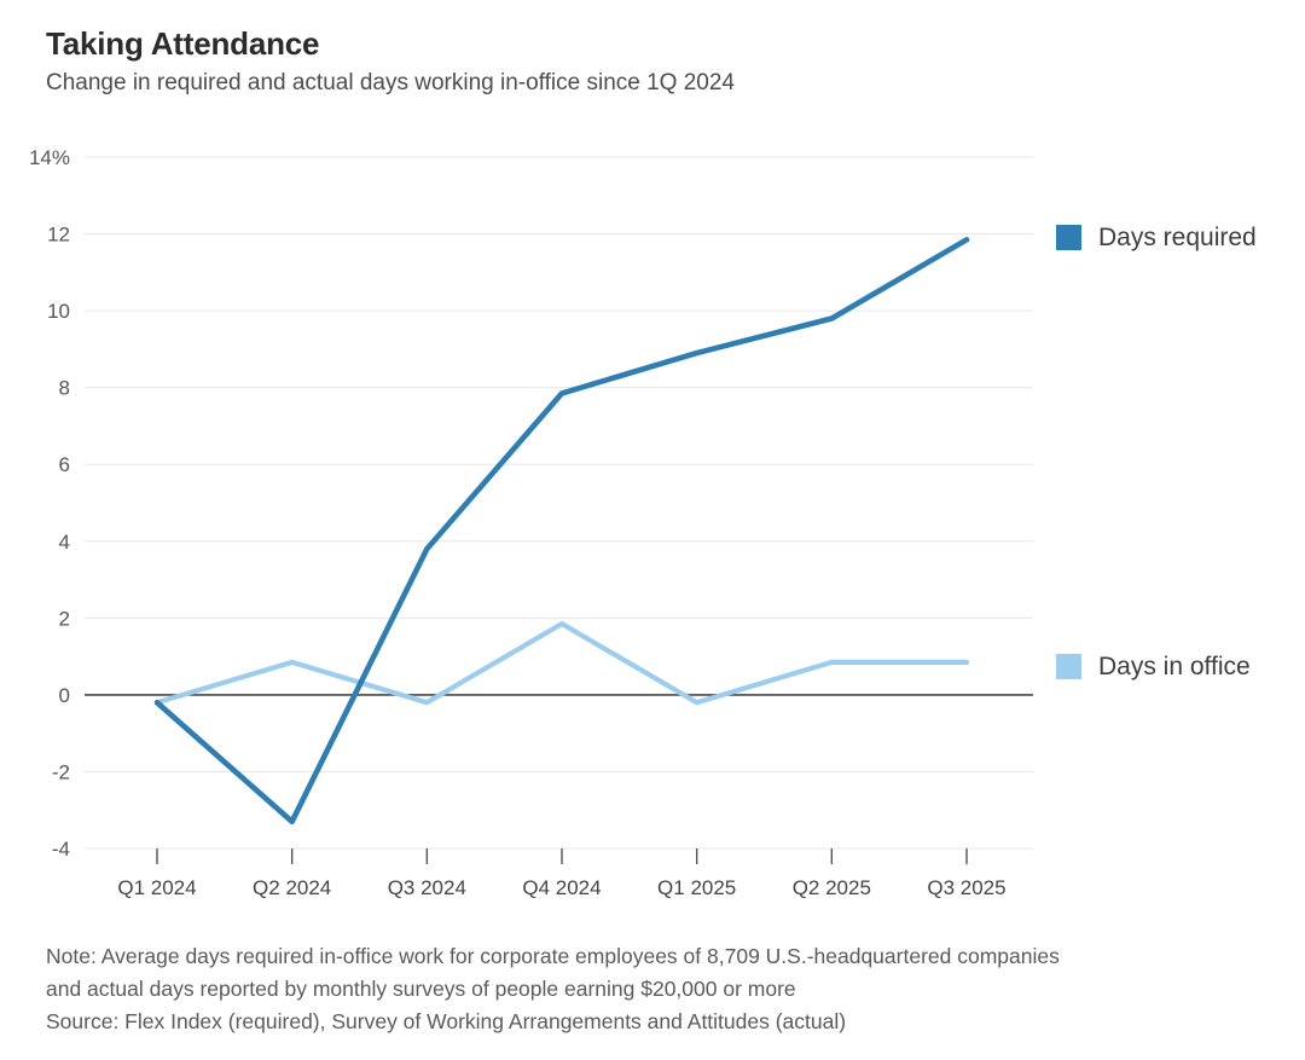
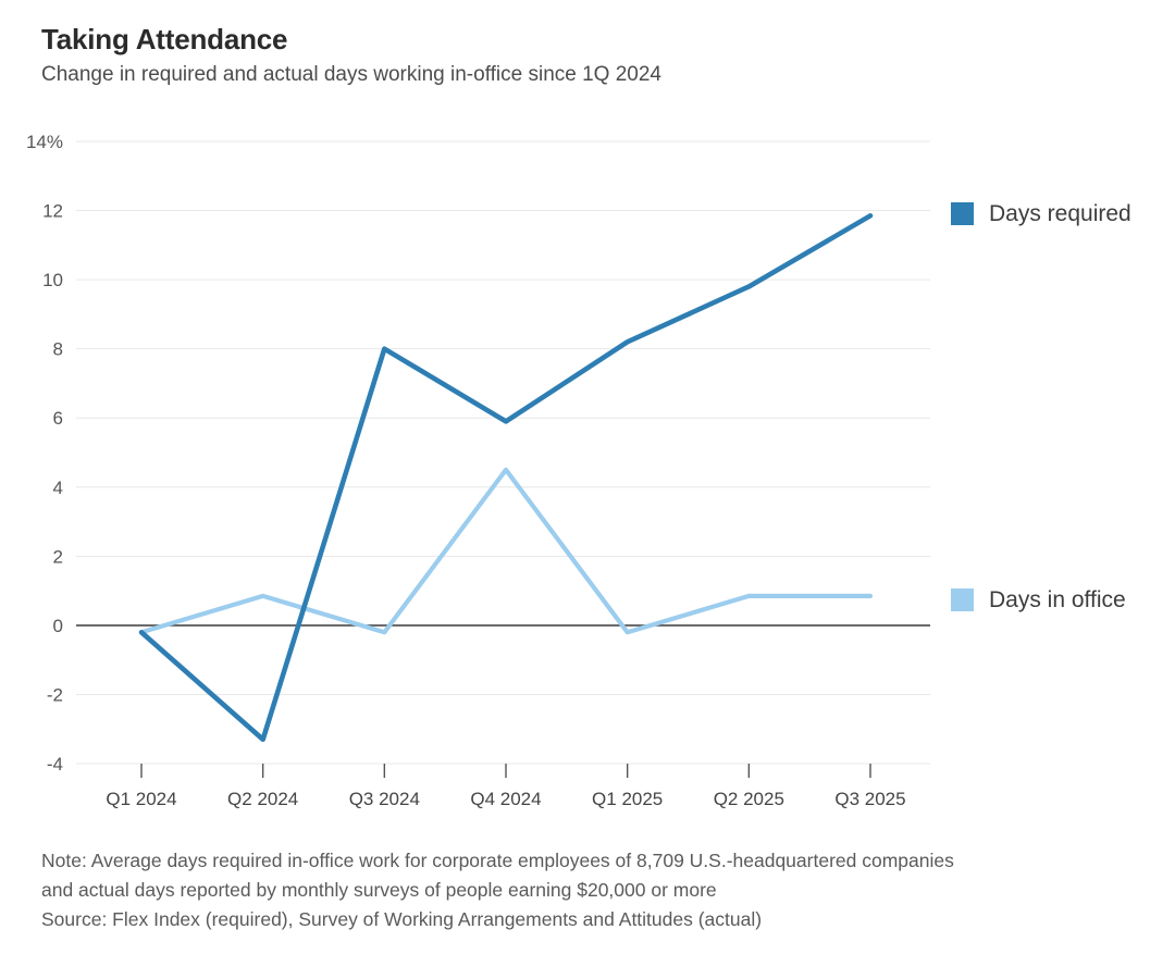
Days required/Q3 2024: 3.8% -> 8.0%
Days required/Q4 2024: 7.8% -> 5.9%
Days in office/Q4 2024: 1.9% -> 4.5%
Days required/Q1 2025: 8.9% -> 8.2%
